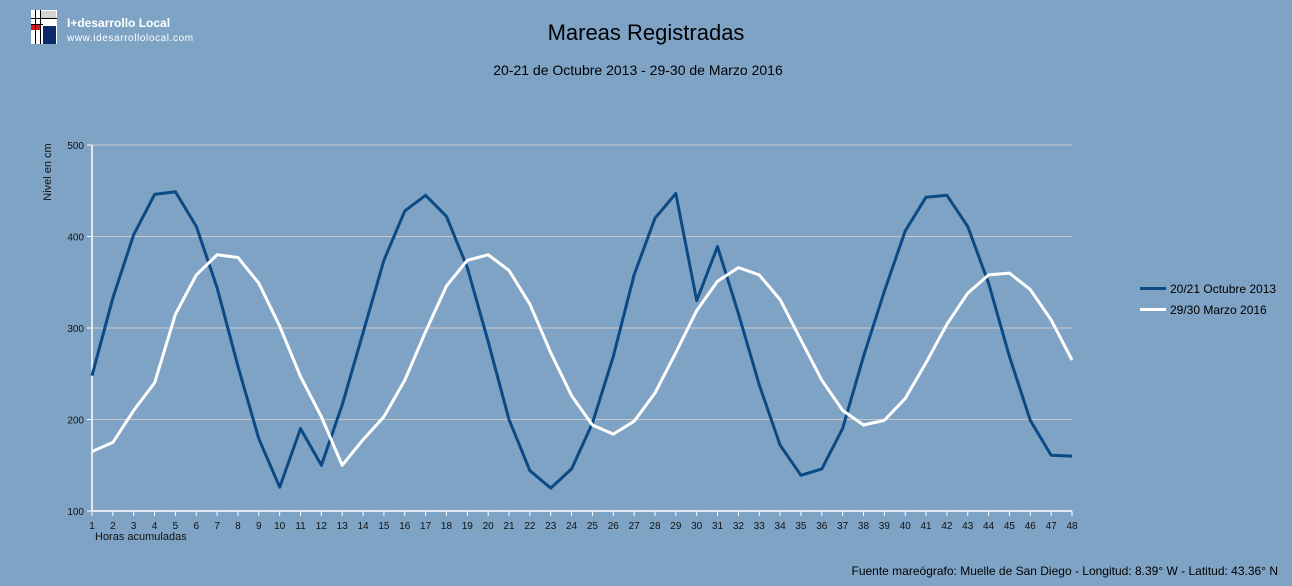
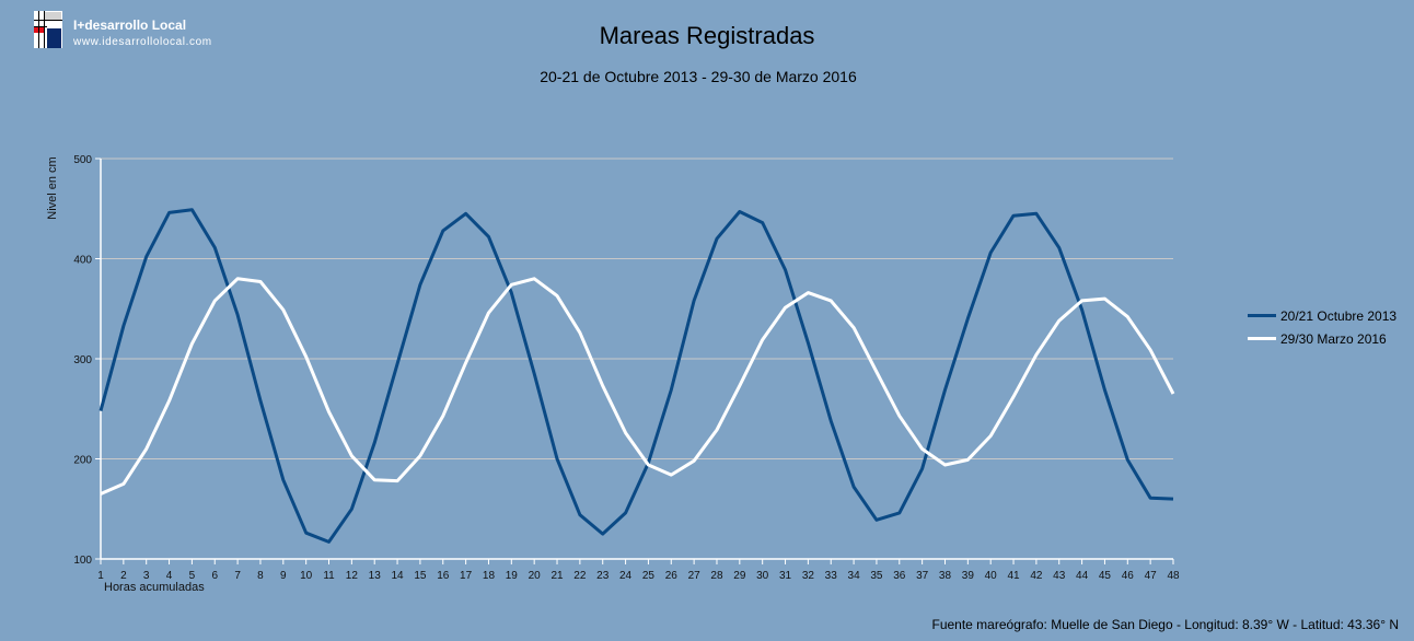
29/30 Marzo 2016/4: 240 -> 260
20/21 Octubre 2013/11: 190 -> 120
29/30 Marzo 2016/13: 150 -> 180
20/21 Octubre 2013/30: 330 -> 440
